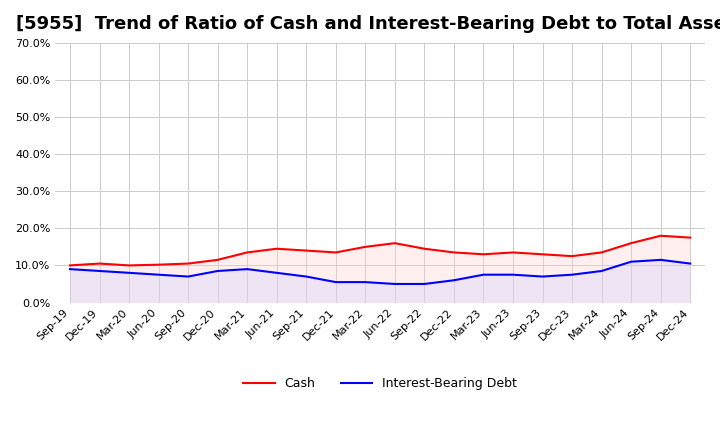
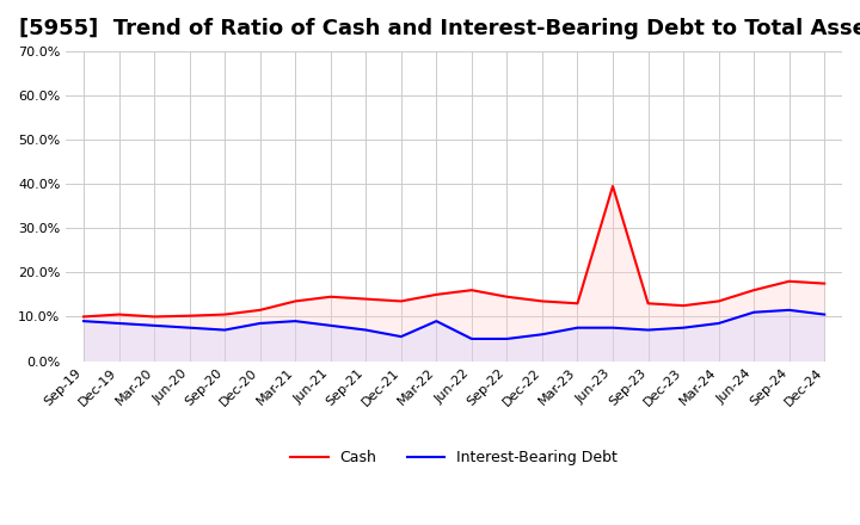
Interest-Bearing Debt/Mar-22: 5.5% -> 9.0%
Cash/Jun-23: 13.5% -> 39.5%
